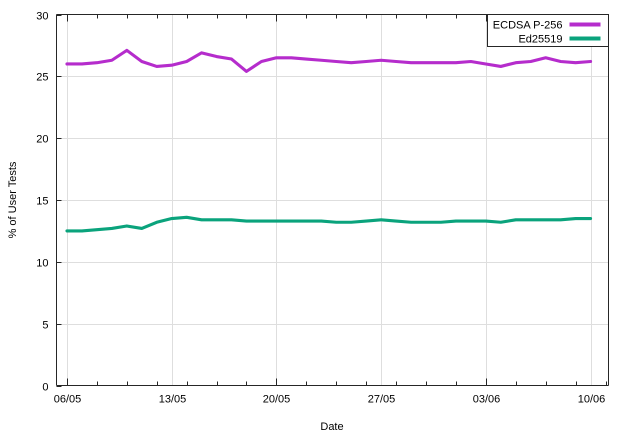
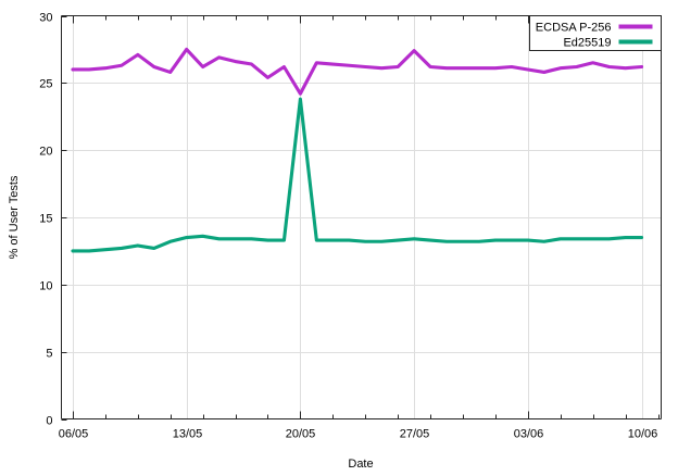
ECDSA P-256/13/05: 25.9 -> 27.5
ECDSA P-256/20/05: 26.5 -> 24.2
Ed25519/20/05: 13.3 -> 23.8
ECDSA P-256/27/05: 26.3 -> 27.4
